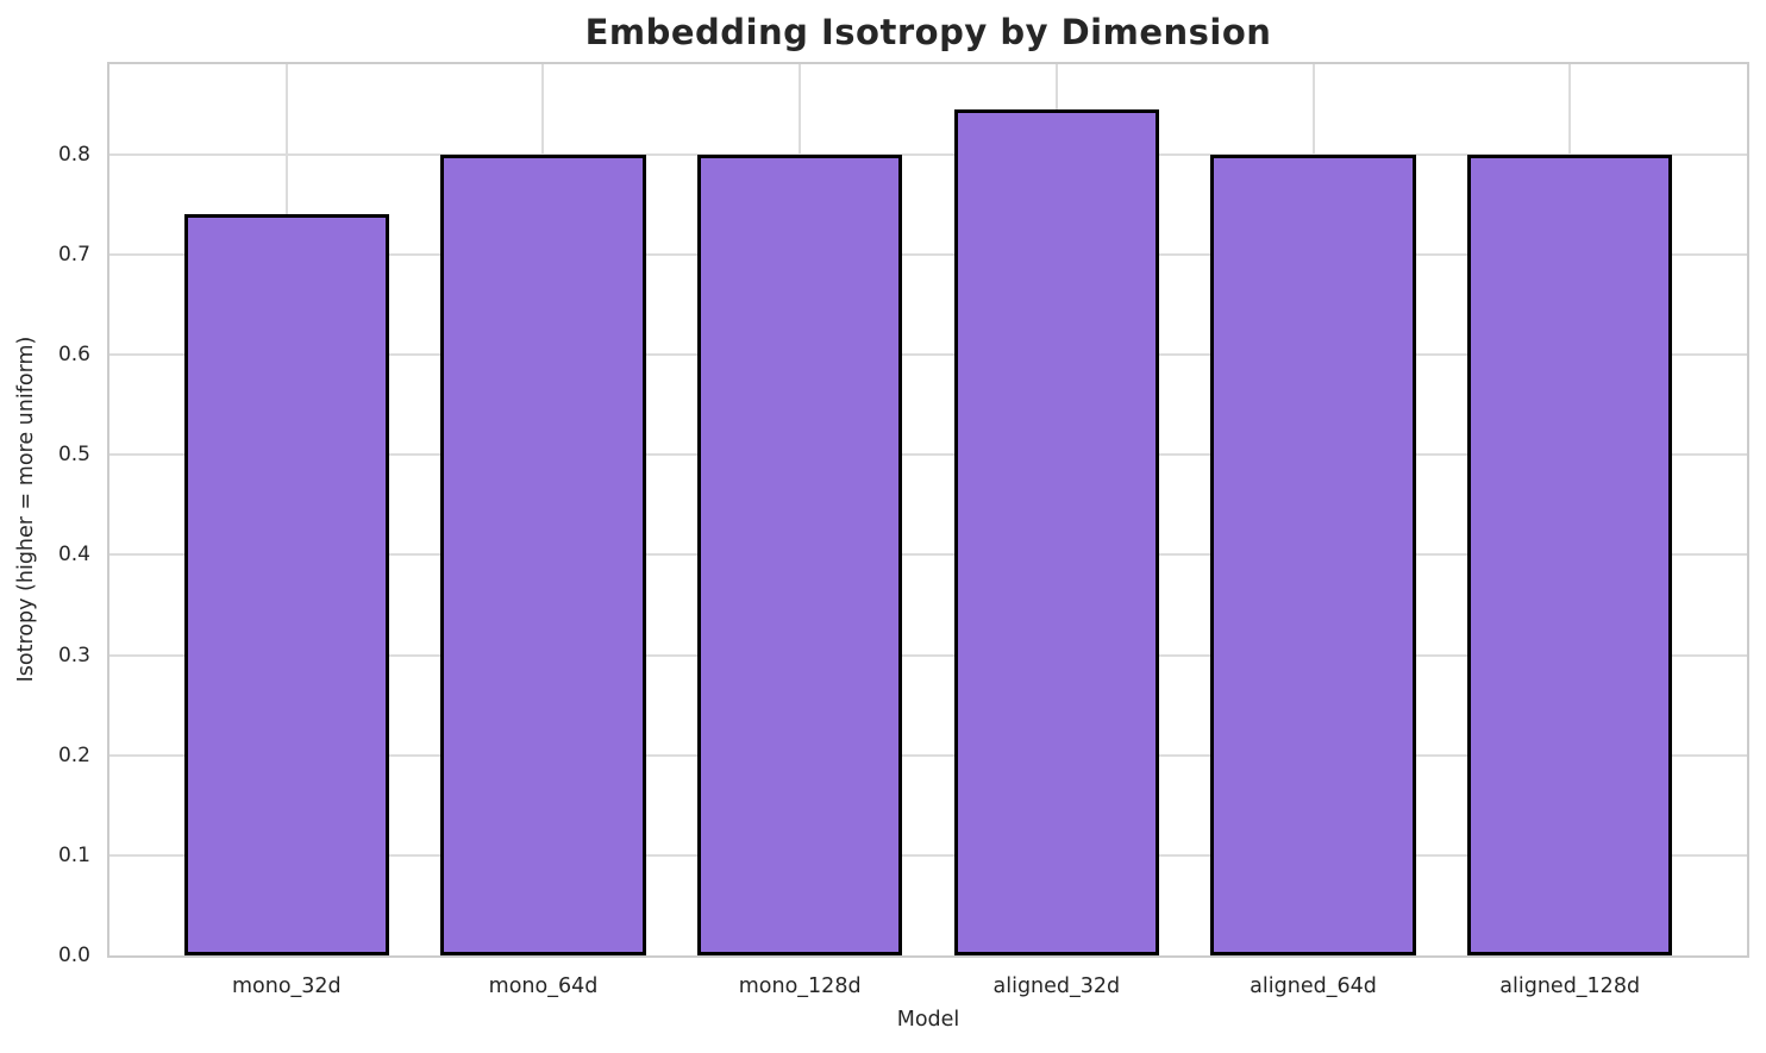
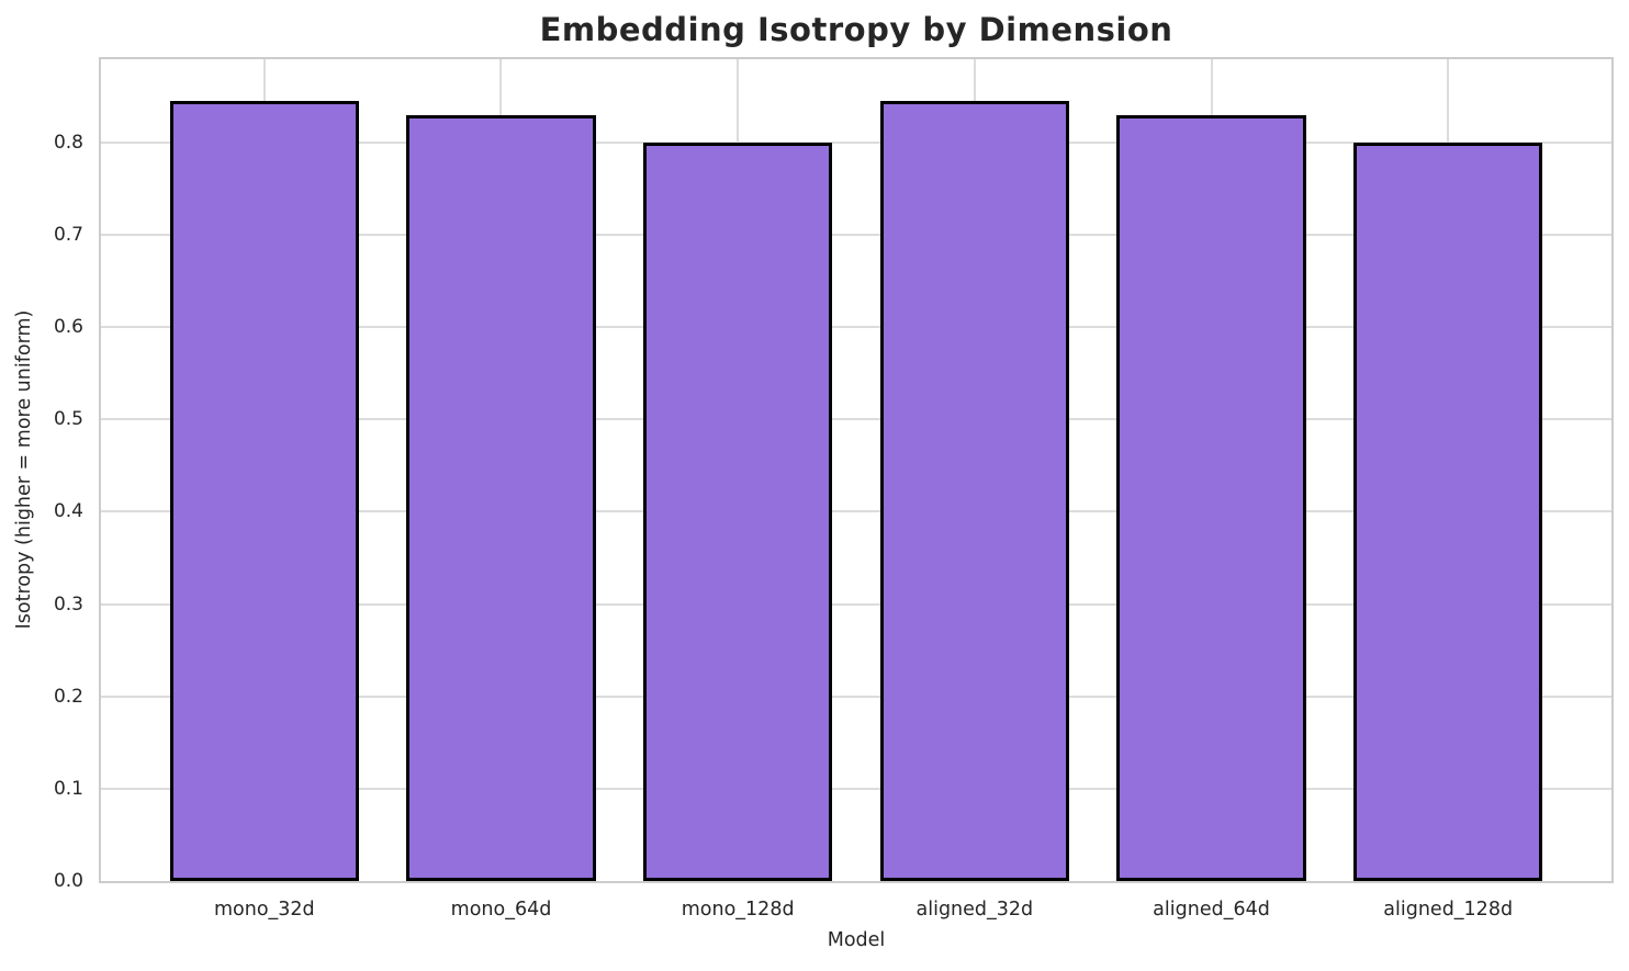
mono_32d: 0.74 -> 0.84
mono_64d: 0.80 -> 0.83
aligned_64d: 0.80 -> 0.83
